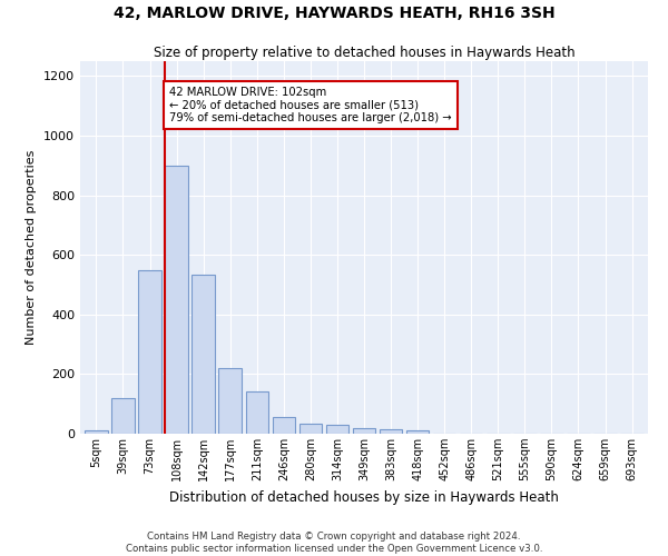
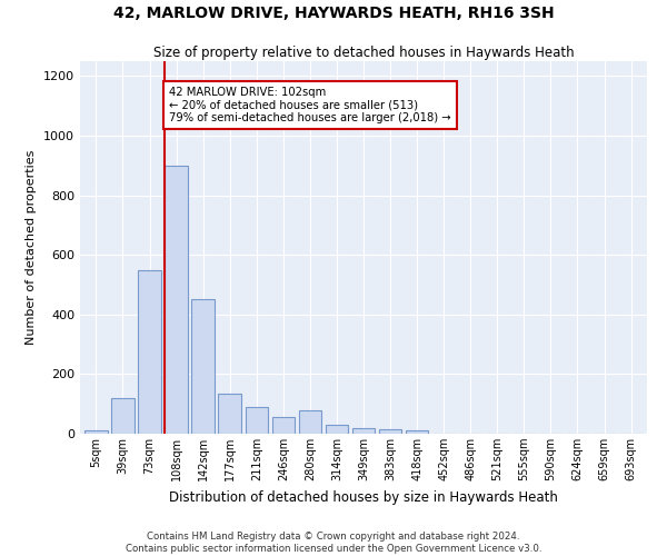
142sqm: 535 -> 450
177sqm: 220 -> 135
211sqm: 140 -> 90
280sqm: 35 -> 80
